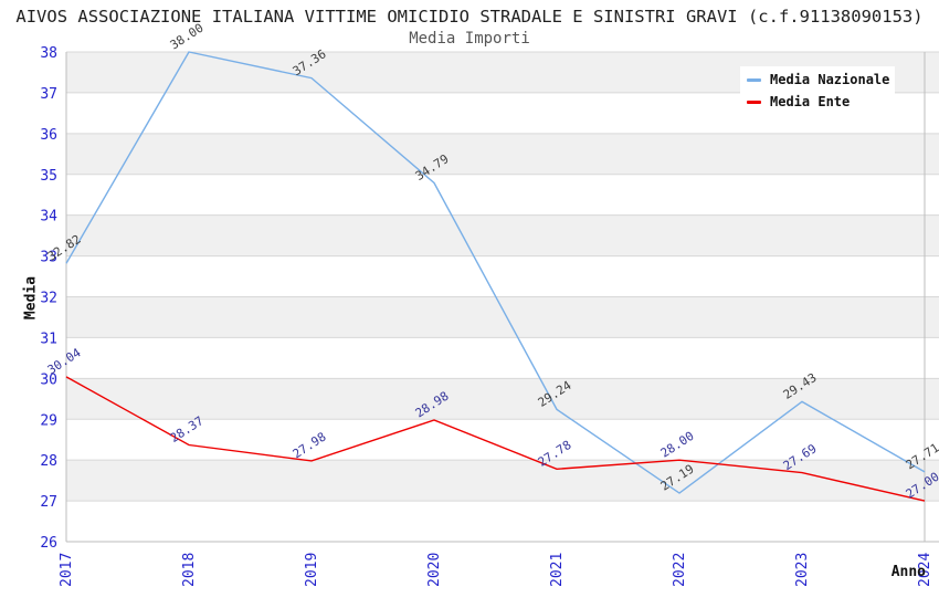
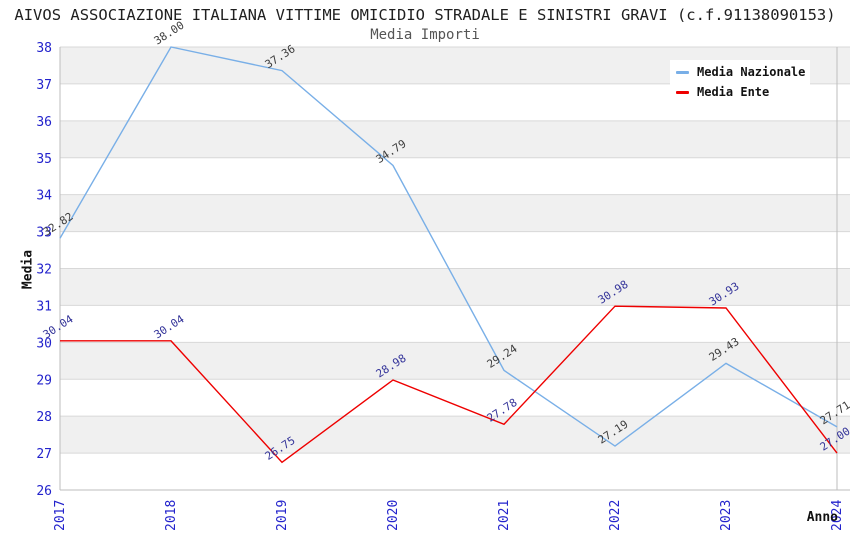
Media Ente/2018: 28.37 -> 30.04
Media Ente/2019: 27.98 -> 26.75
Media Ente/2022: 28.00 -> 30.98
Media Ente/2023: 27.69 -> 30.93
